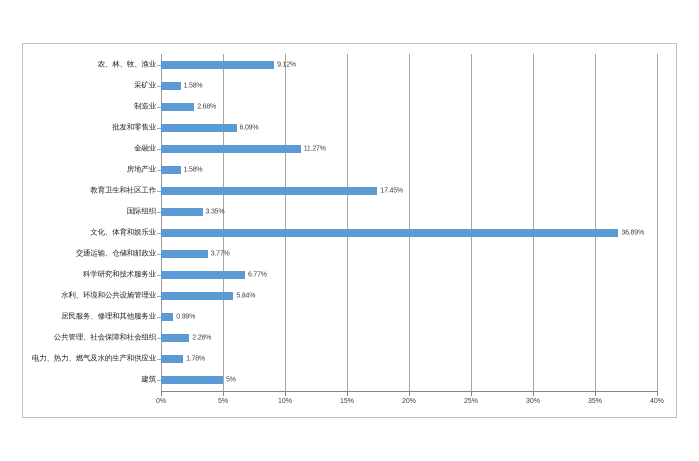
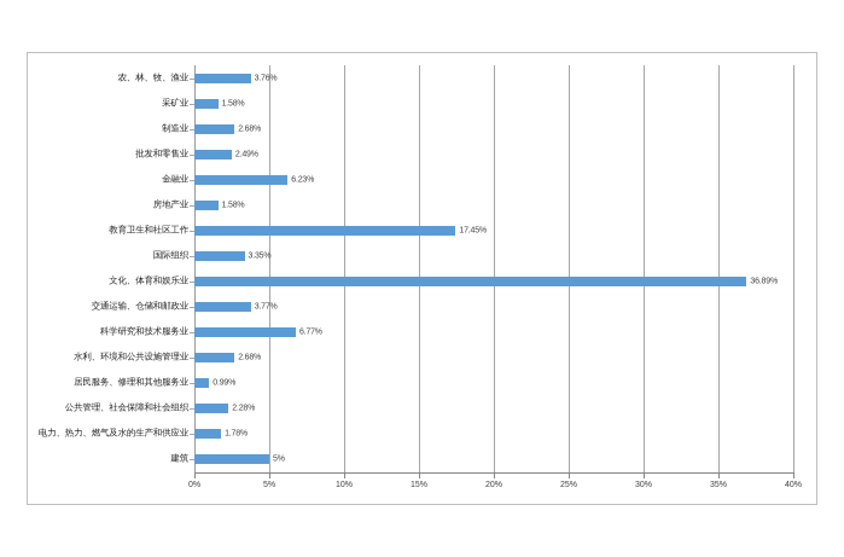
农、林、牧、渔业: 9.12% -> 3.76%
批发和零售业: 6.09% -> 2.49%
金融业: 11.27% -> 6.23%
水利、环境和公共设施管理业: 5.84% -> 2.68%
